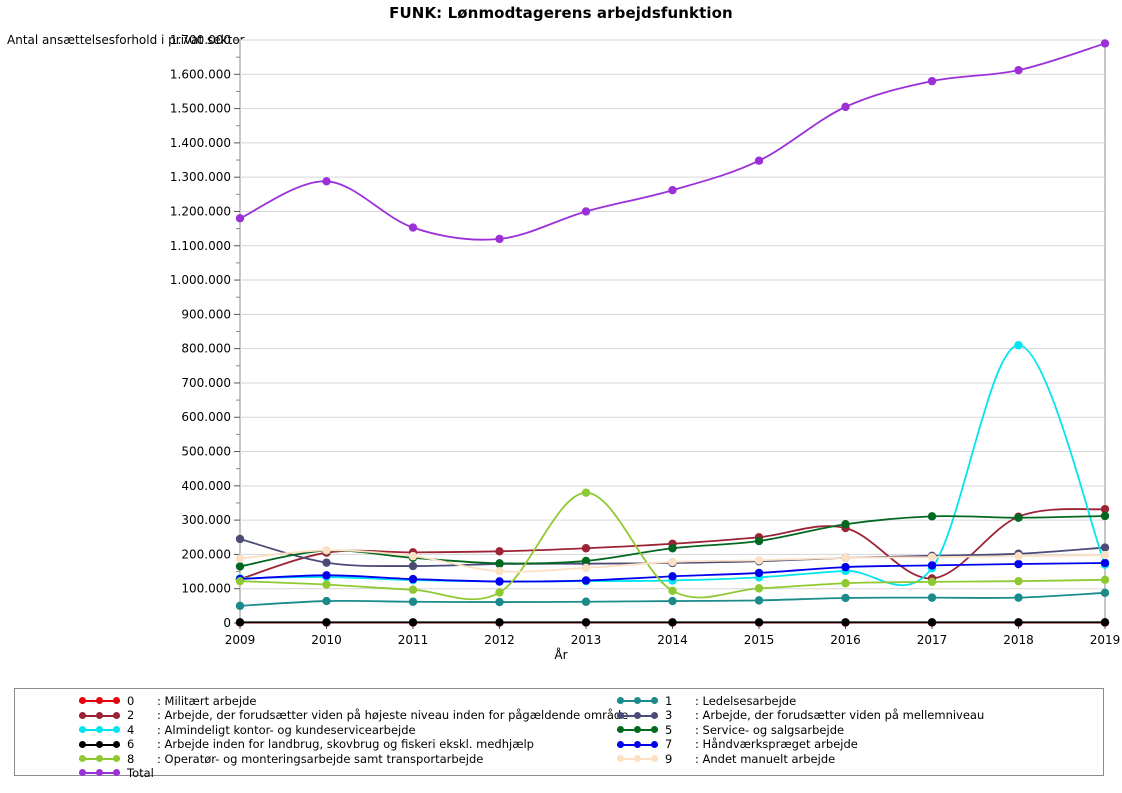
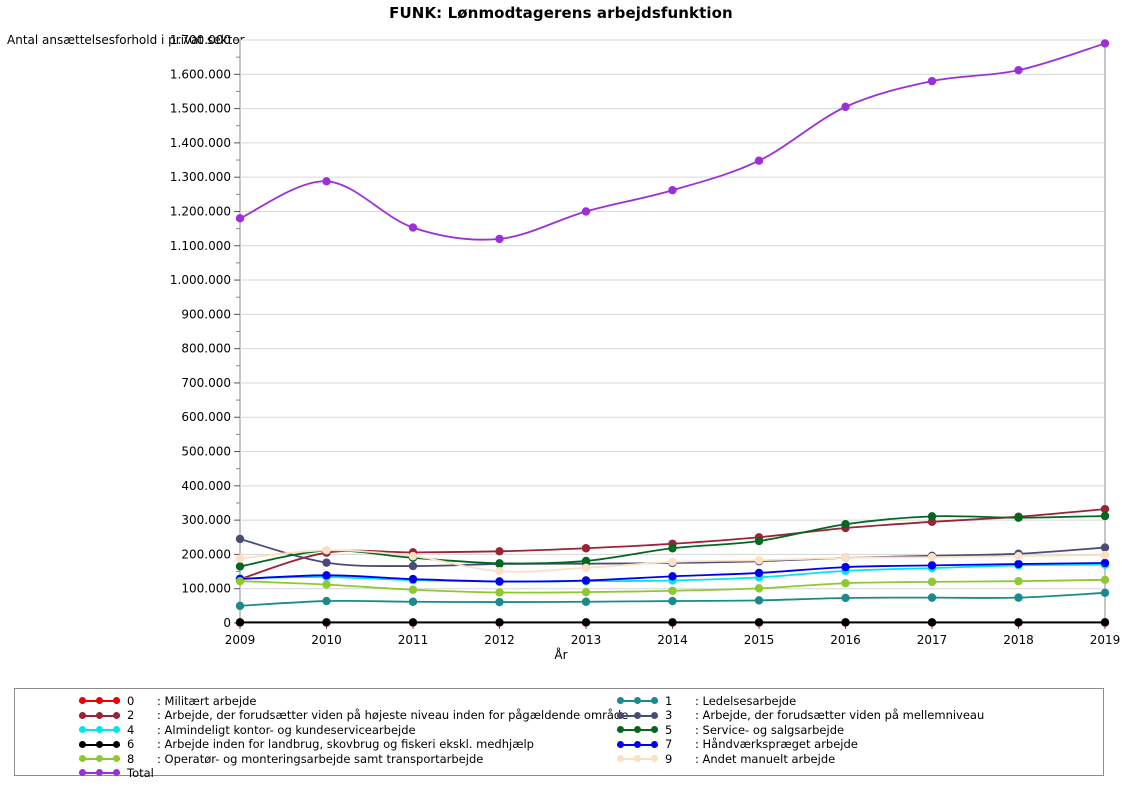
8/2013: 380000 -> 90000
2/2017: 130000 -> 300000
4/2018: 810000 -> 170000
